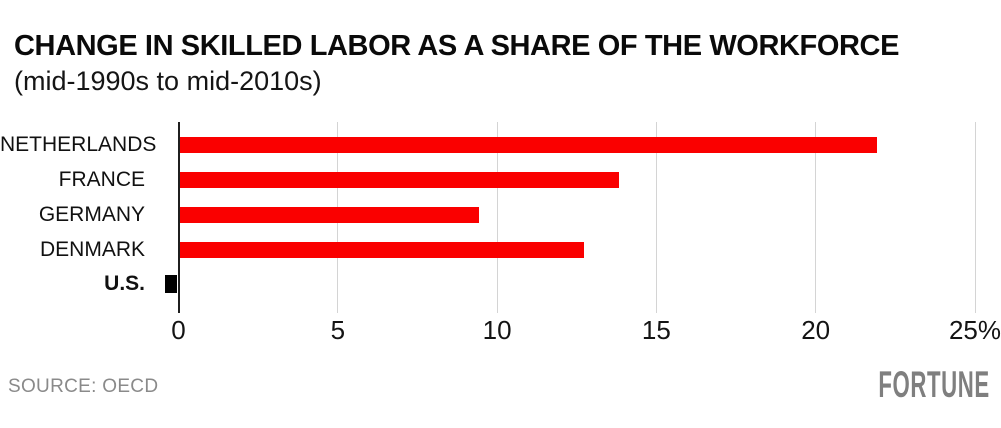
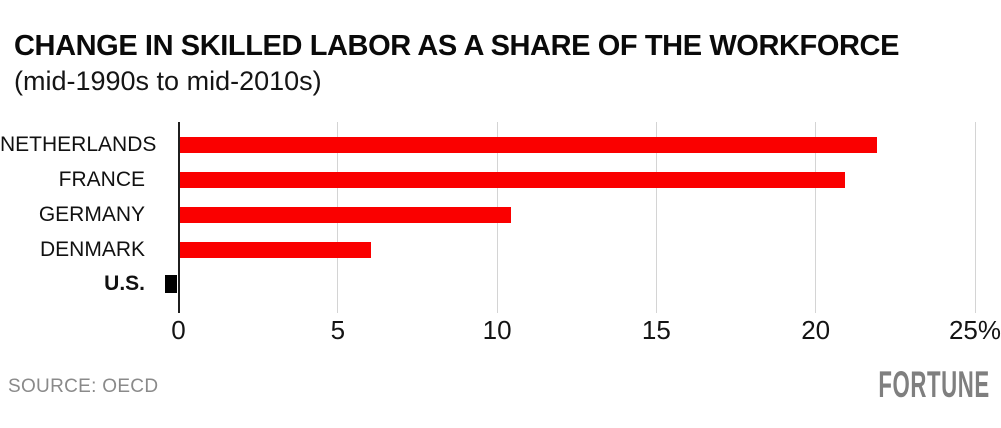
FRANCE: 13.8% -> 20.9%
GERMANY: 9.4% -> 10.4%
DENMARK: 12.7% -> 6.0%
